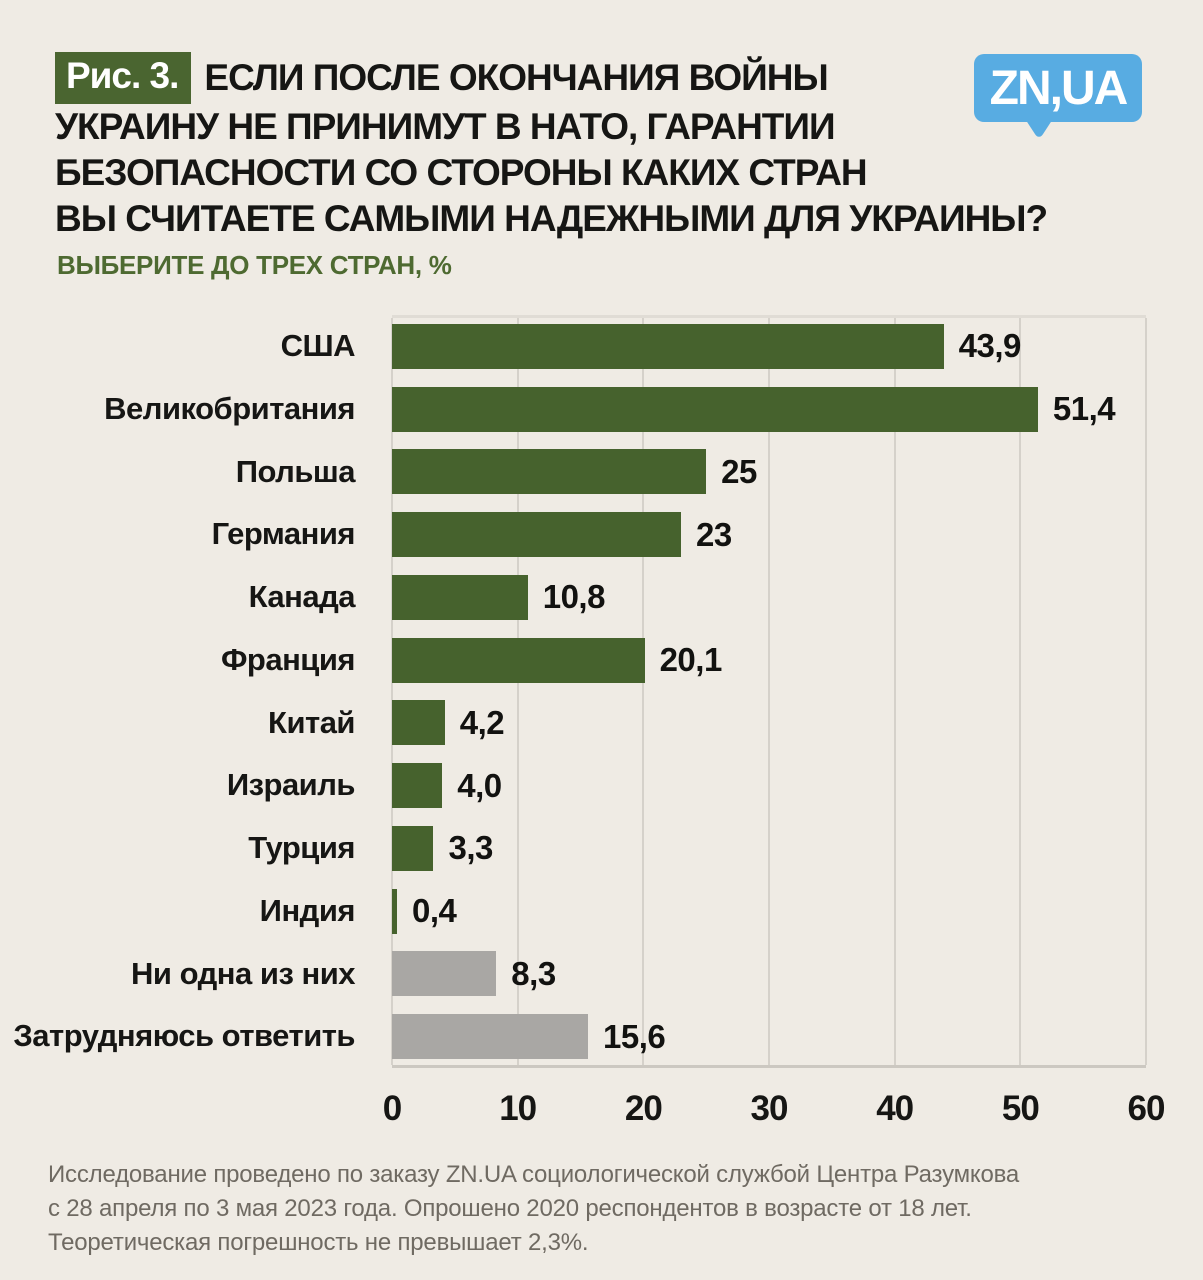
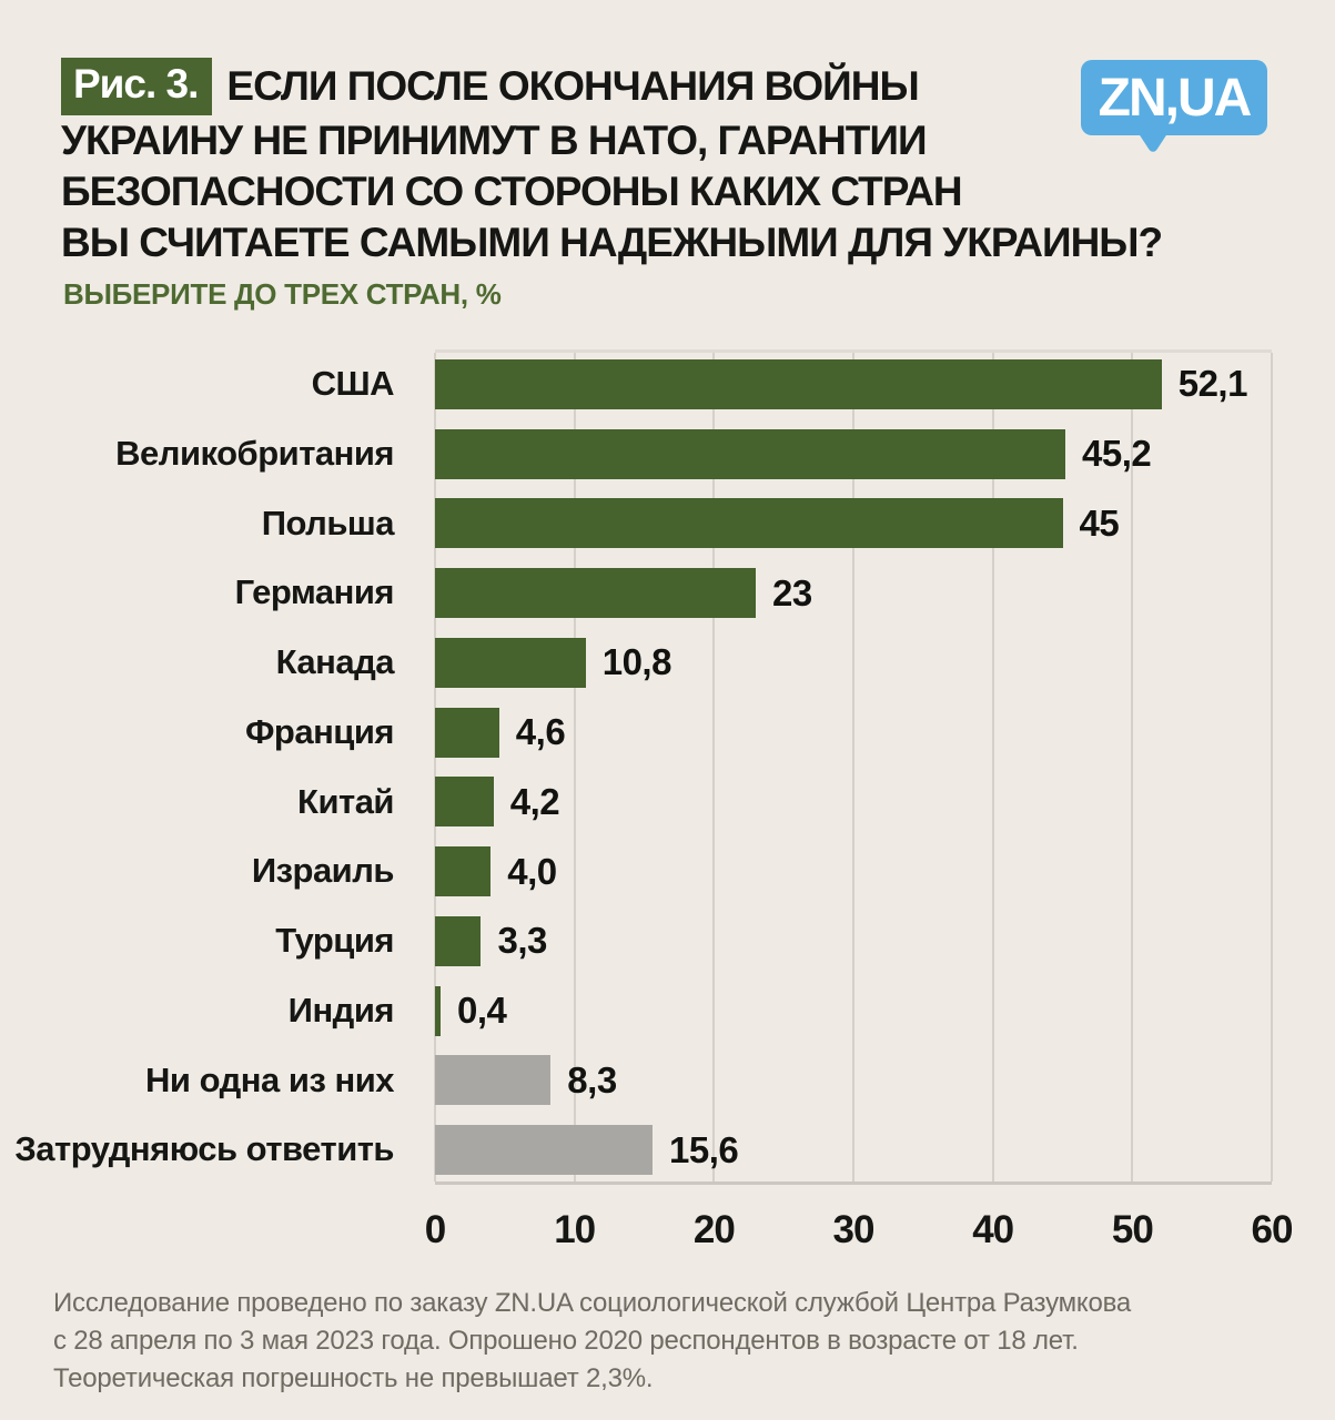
США: 43,9 -> 52,1
Великобритания: 51,4 -> 45,2
Польша: 25 -> 45
Франция: 20,1 -> 4,6
